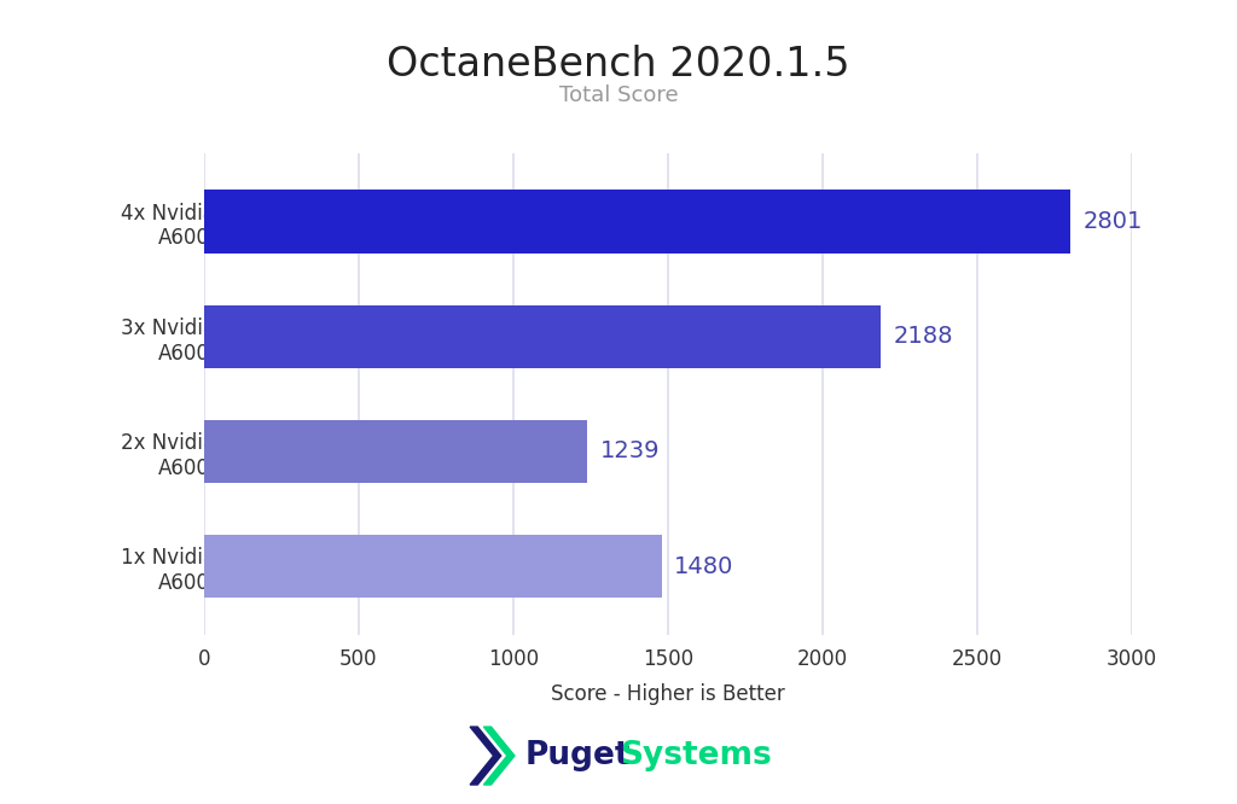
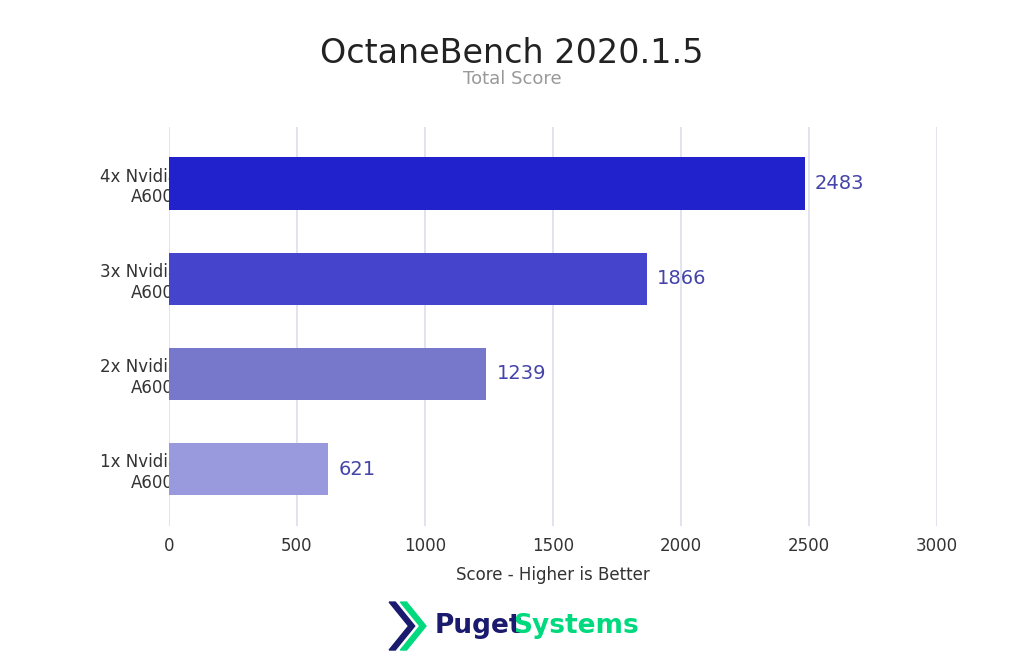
4x Nvidia RTX A6000: 2801 -> 2483
3x Nvidia RTX A6000: 2188 -> 1866
1x Nvidia RTX A6000: 1480 -> 621
